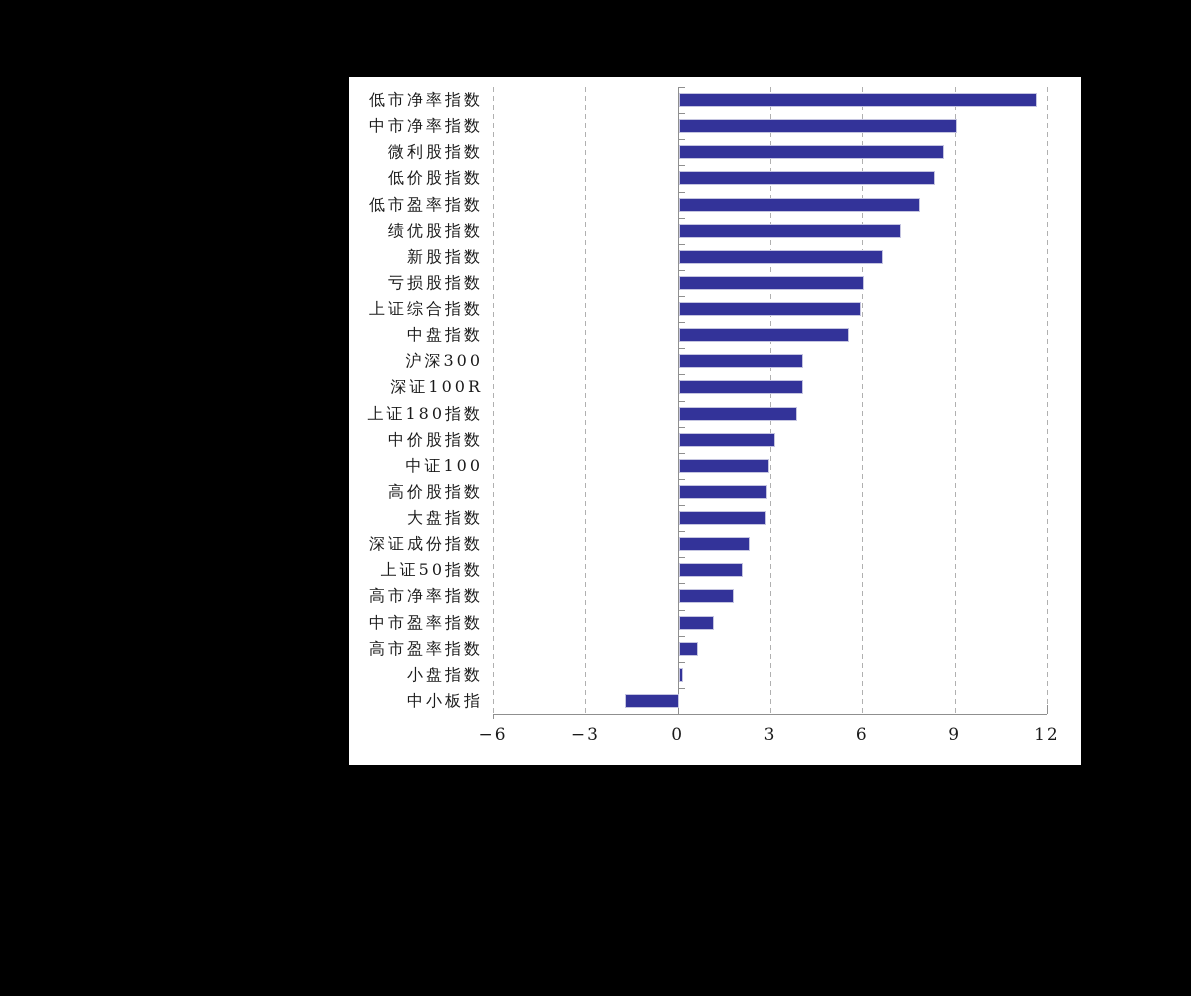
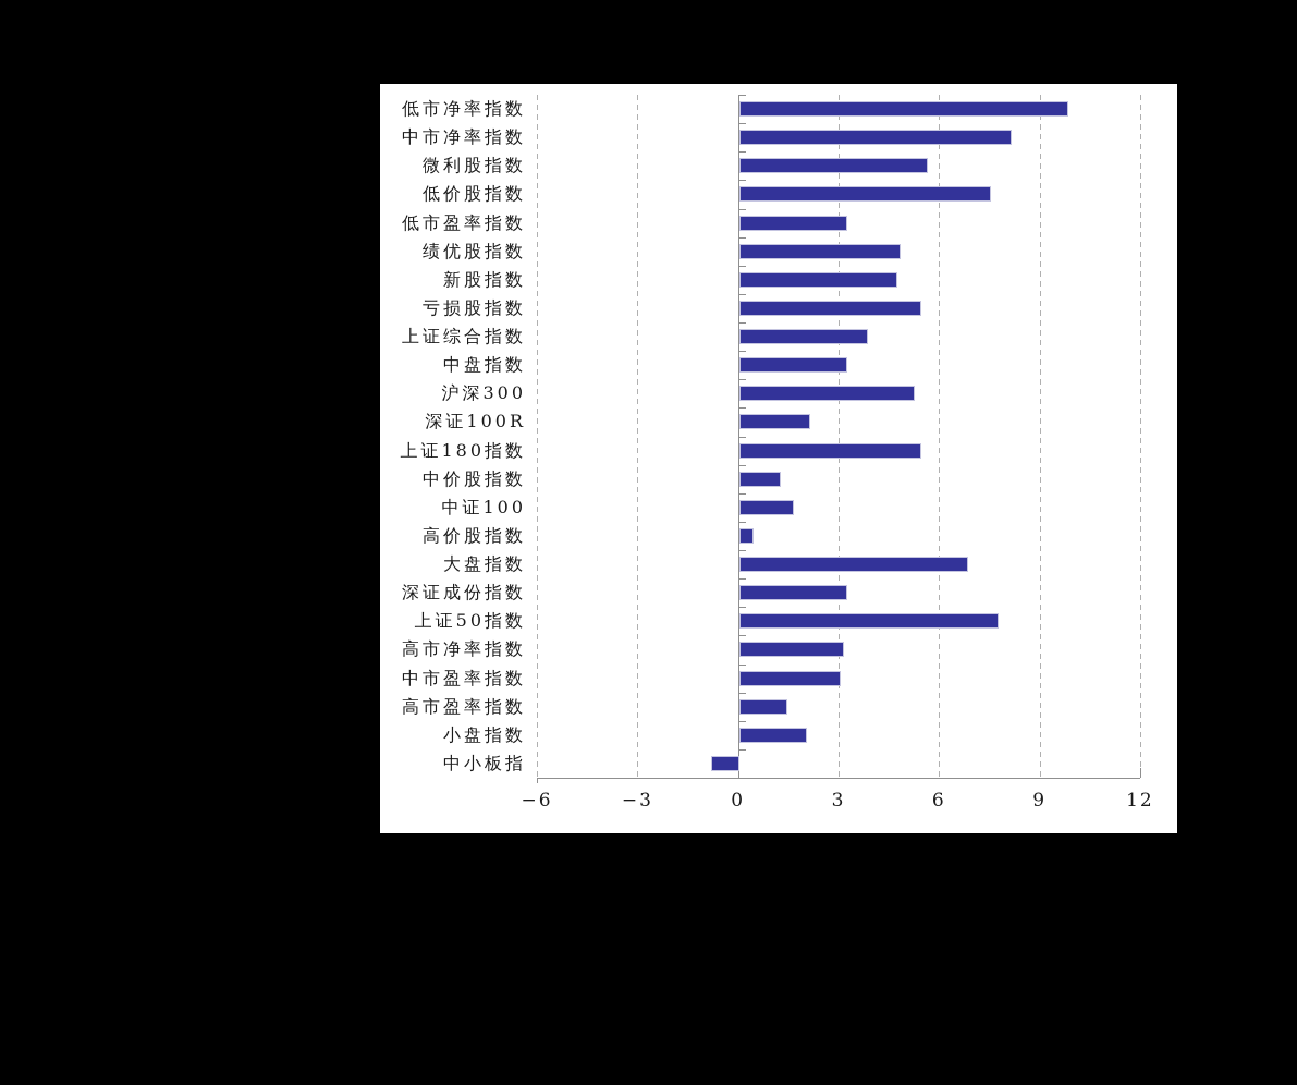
低市净率指数: 11.6 -> 9.8
中市净率指数: 9.0 -> 8.1
微利股指数: 8.6 -> 5.6
低价股指数: 8.3 -> 7.5
低市盈率指数: 7.8 -> 3.2
绩优股指数: 7.2 -> 4.8
新股指数: 6.6 -> 4.7
亏损股指数: 6.0 -> 5.4
上证综合指数: 5.9 -> 3.8
中盘指数: 5.5 -> 3.2
沪深300: 4.0 -> 5.2
深证100R: 4.0 -> 2.1
上证180指数: 3.8 -> 5.4
中价股指数: 3.1 -> 1.2
中证100: 2.9 -> 1.6
高价股指数: 2.9 -> 0.4
大盘指数: 2.8 -> 6.8
深证成份指数: 2.3 -> 3.2
上证50指数: 2.0 -> 7.7
高市净率指数: 1.8 -> 3.1
中市盈率指数: 1.1 -> 3.0
高市盈率指数: 0.6 -> 1.4
小盘指数: 0.1 -> 2.0
中小板指: -1.7 -> -0.8
